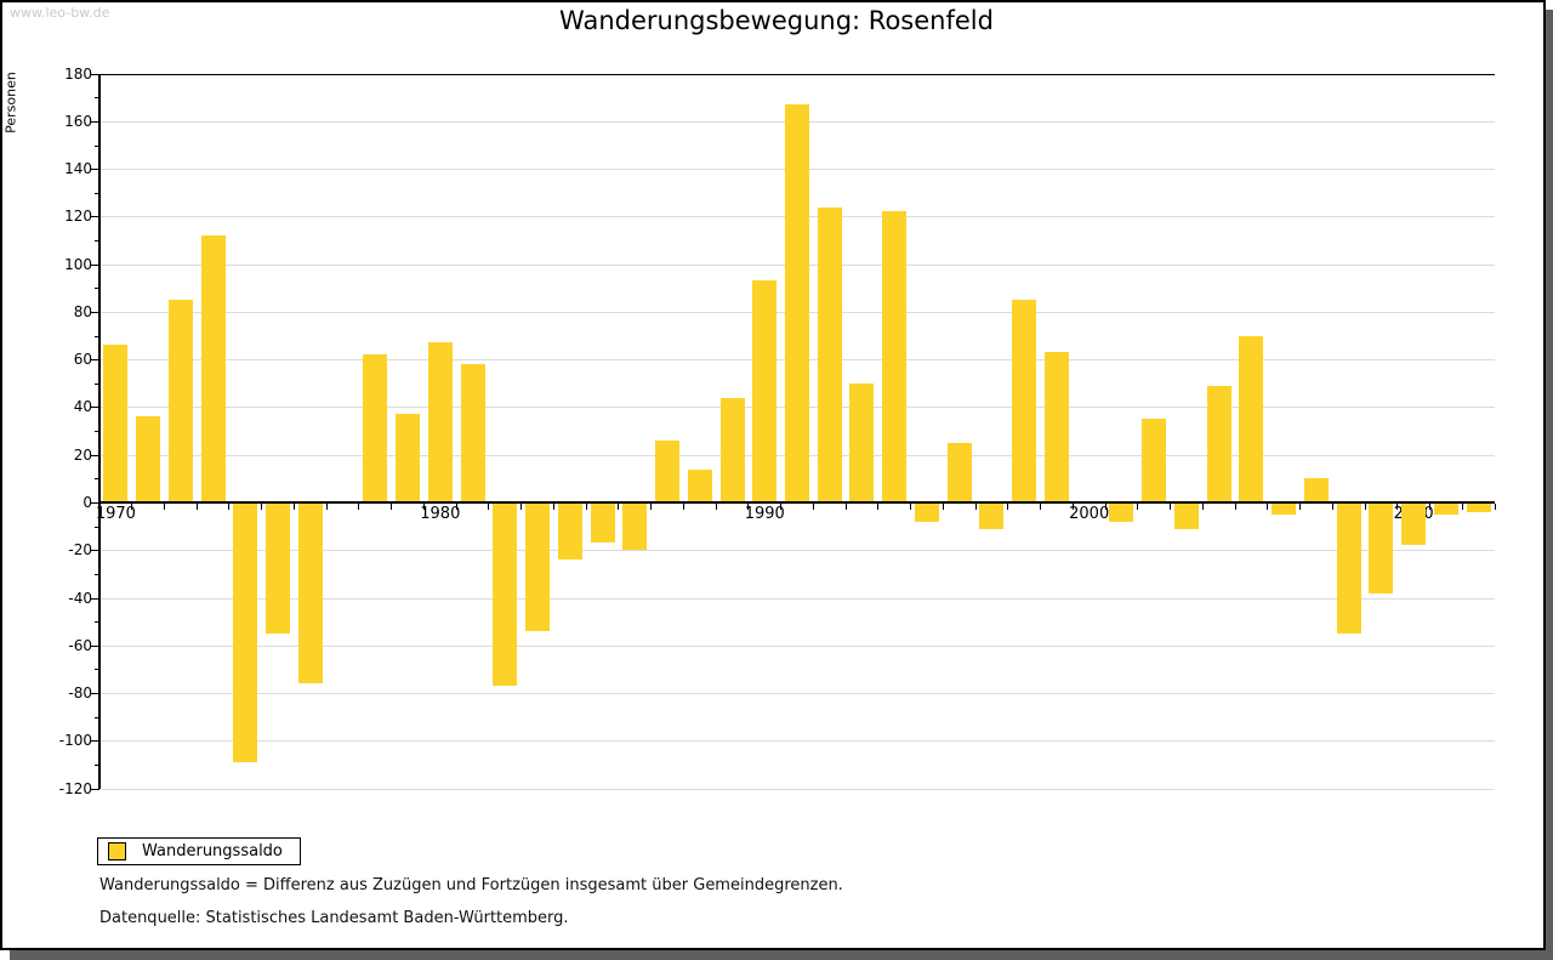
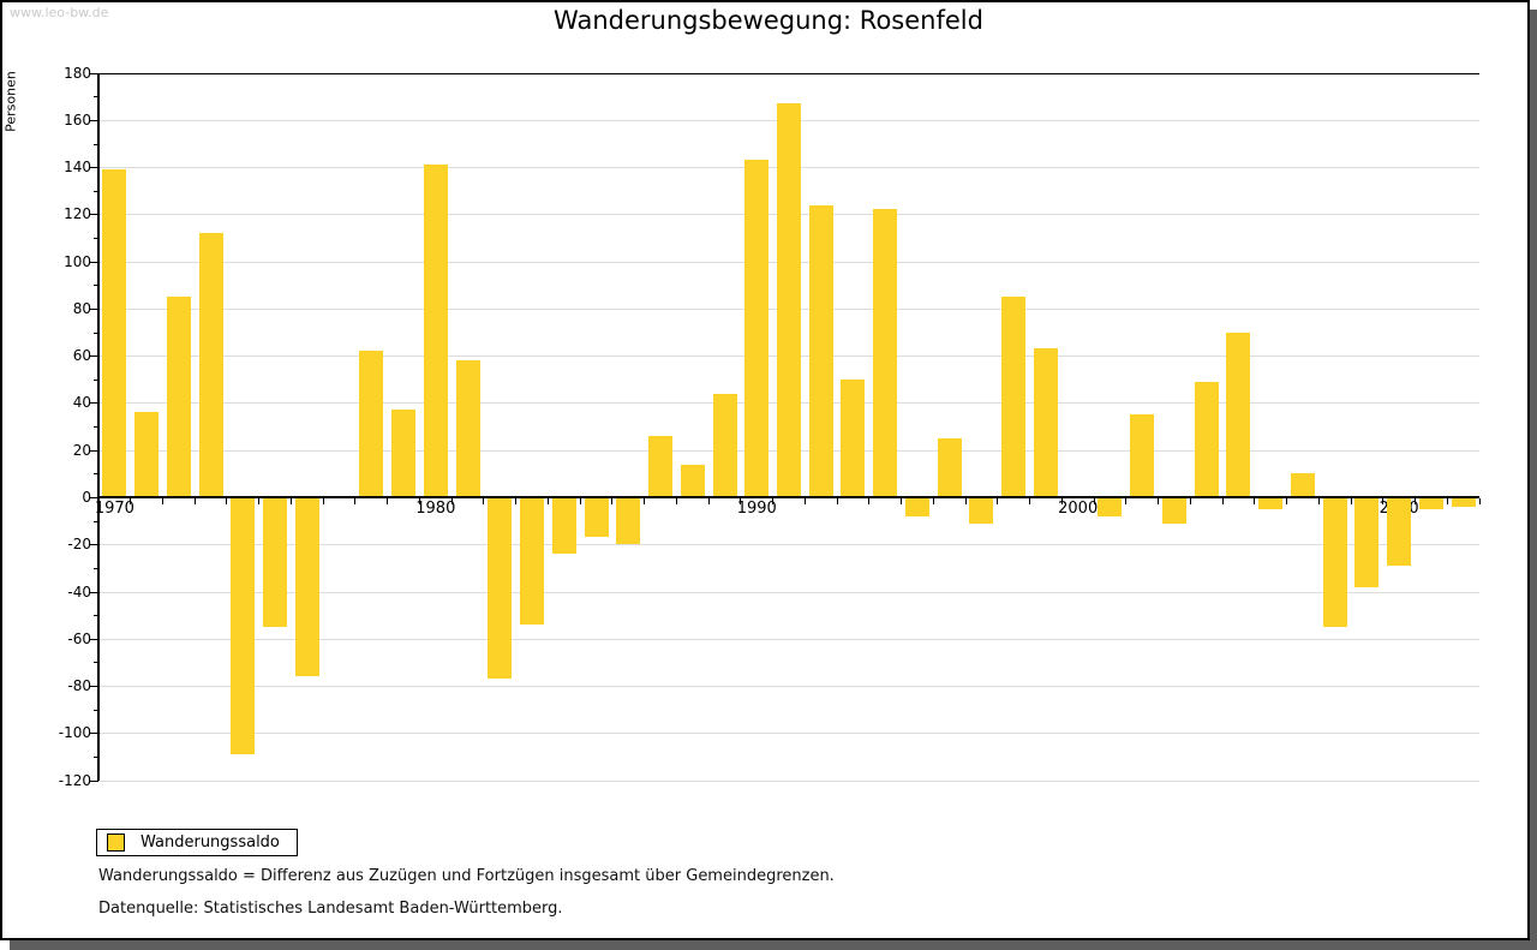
1970: 66 -> 139
1980: 67 -> 141
1990: 93 -> 143
2010: -18 -> -29
